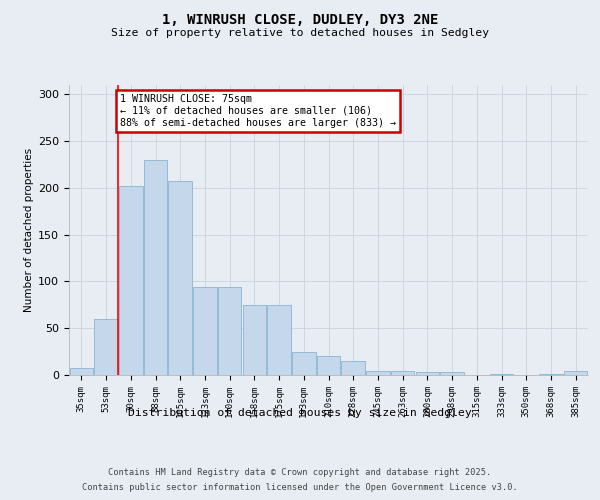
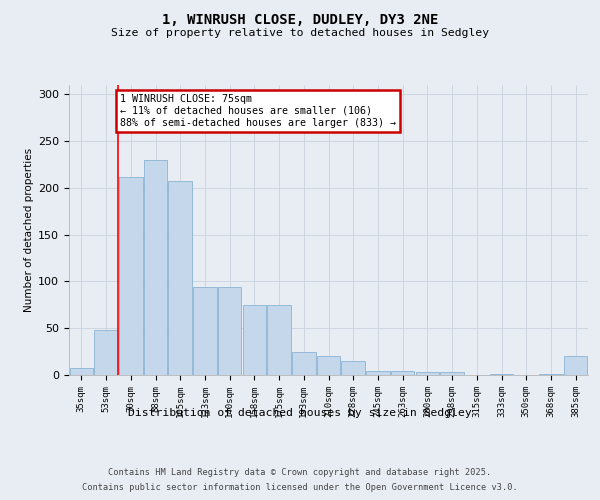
53sqm: 60 -> 48
70sqm: 202 -> 212
385sqm: 4 -> 20
